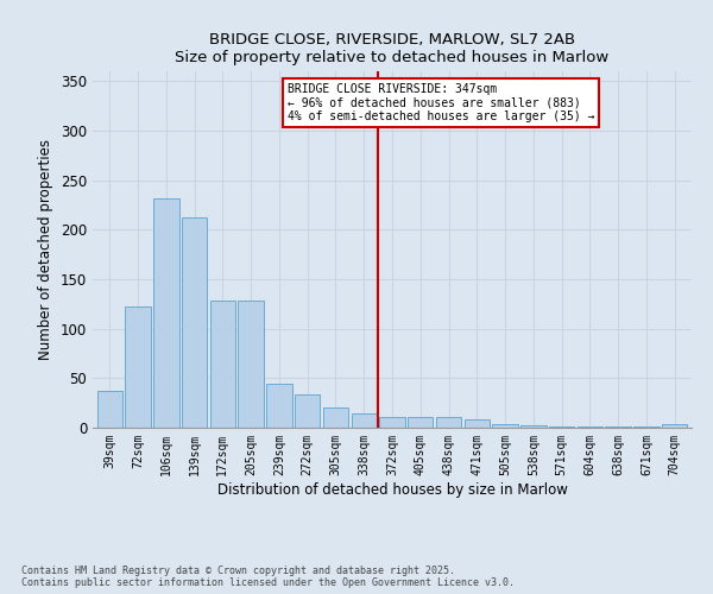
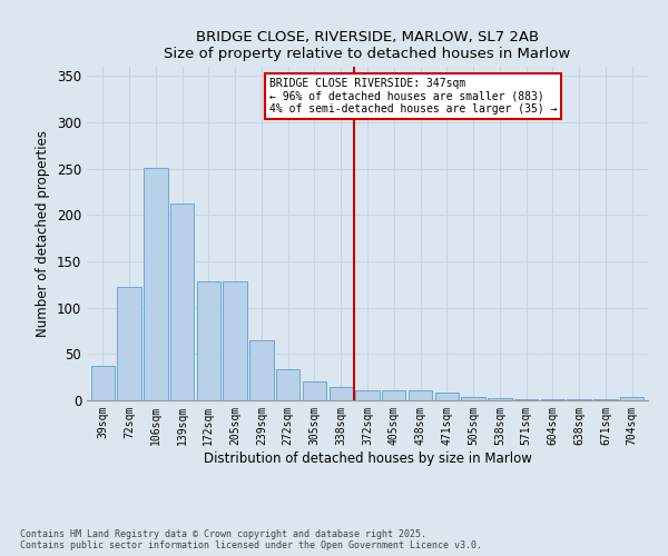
106sqm: 232 -> 251
239sqm: 44 -> 65
